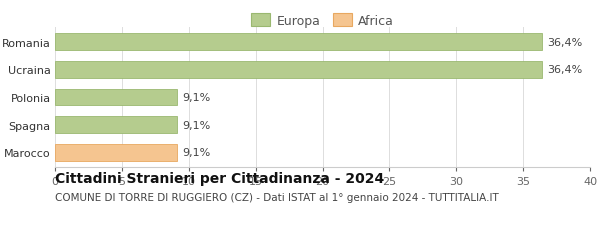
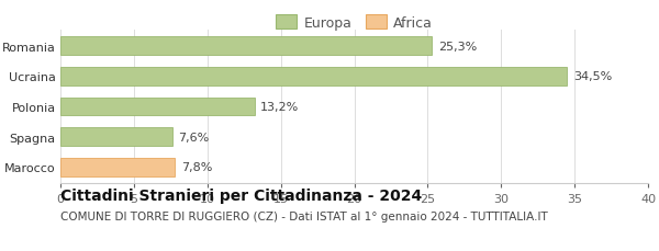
Romania: 36,4% -> 25,3%
Ucraina: 36,4% -> 34,5%
Polonia: 9,1% -> 13,2%
Spagna: 9,1% -> 7,6%
Marocco: 9,1% -> 7,8%
